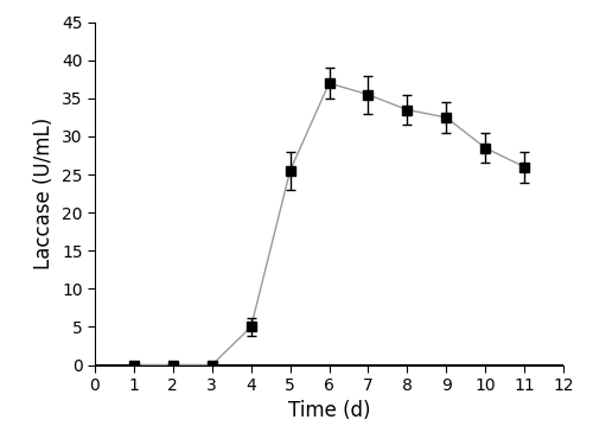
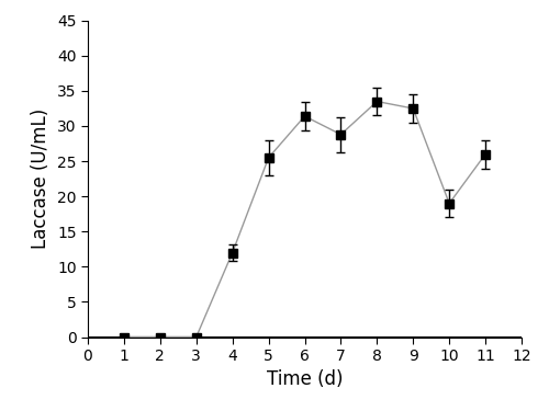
4: 5.0 -> 12.0
6: 37.0 -> 31.4
7: 35.5 -> 28.8
10: 28.5 -> 19.0
